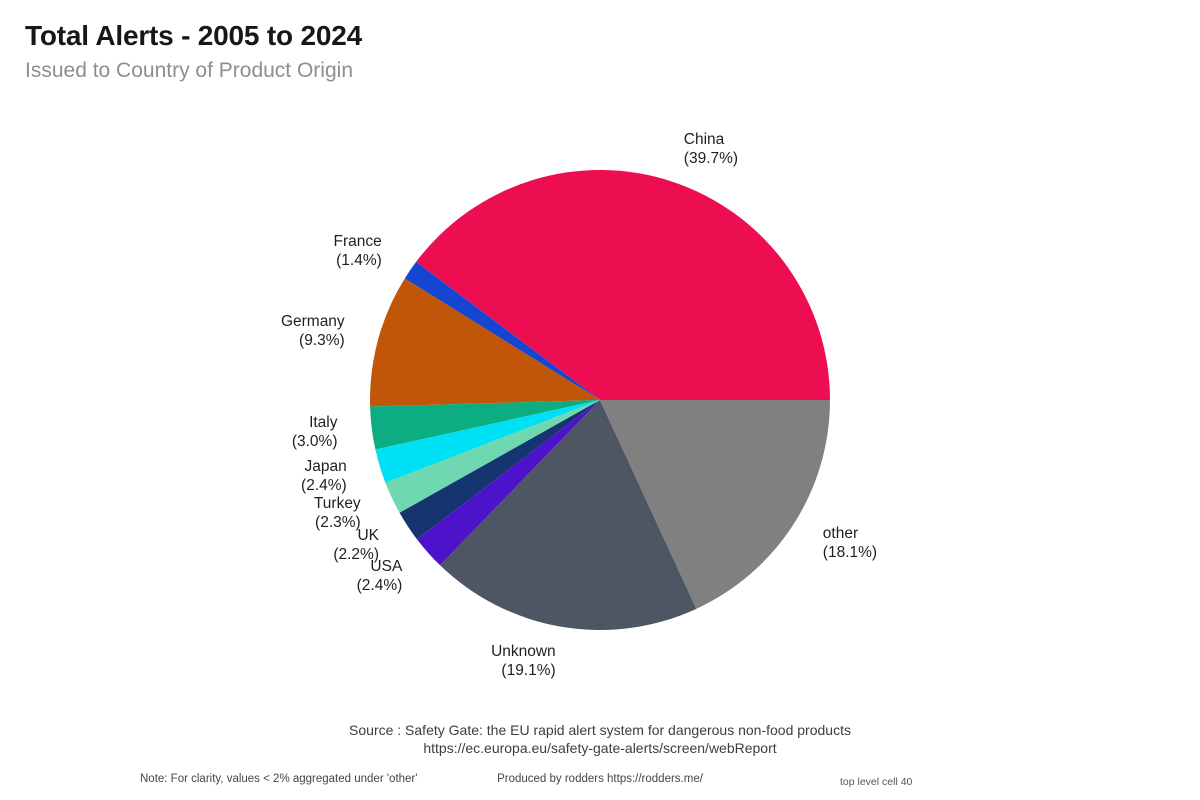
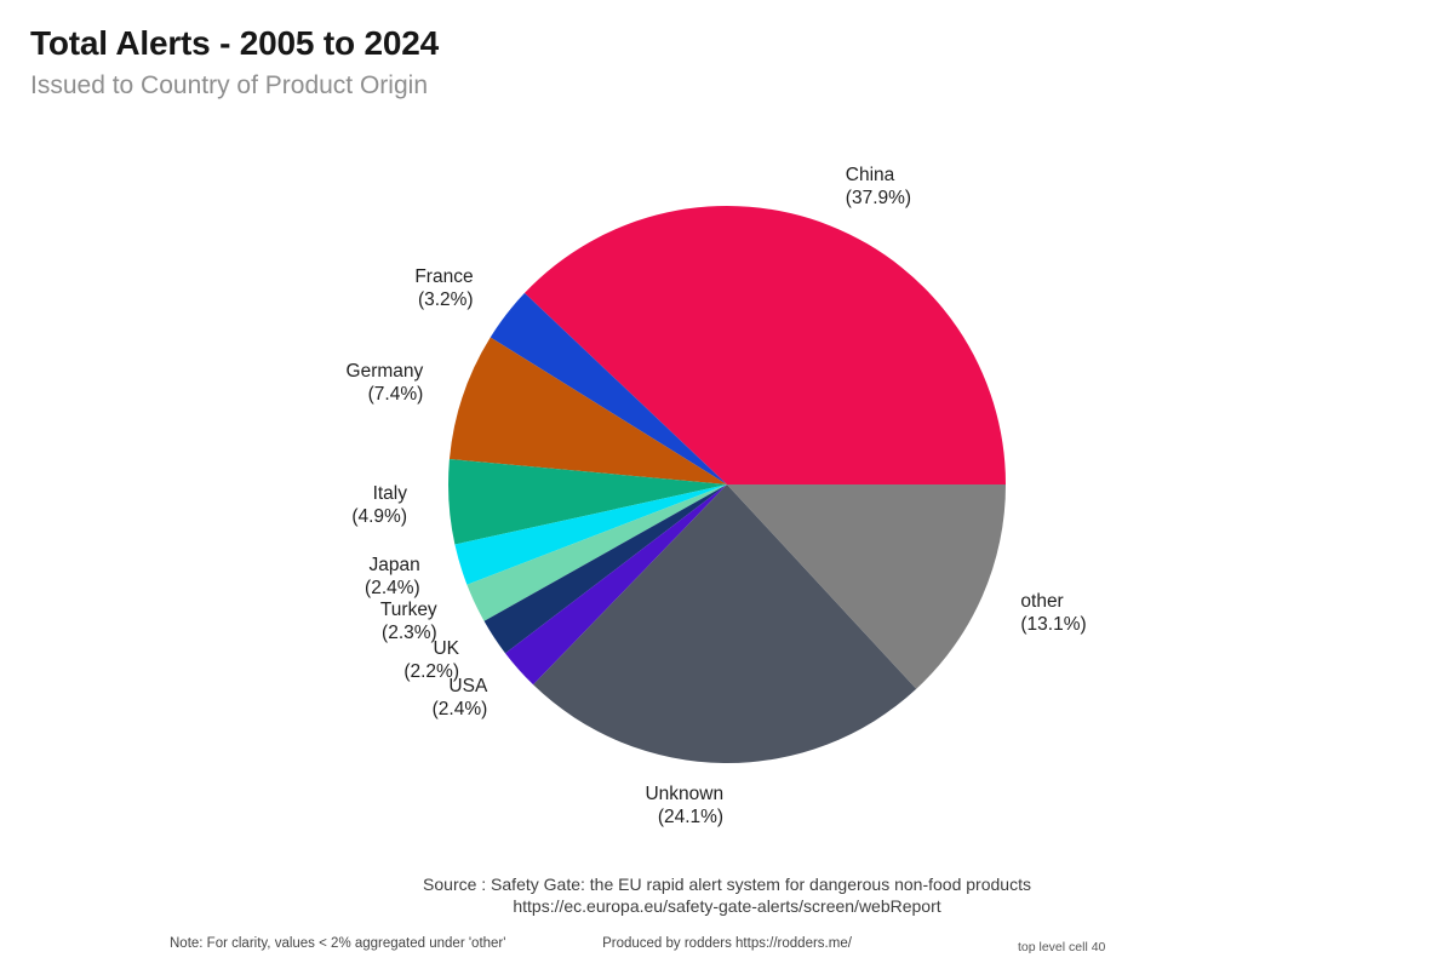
China: 39.7% -> 37.9%
France: 1.4% -> 3.2%
Germany: 9.3% -> 7.4%
Italy: 3.0% -> 4.9%
Unknown: 19.1% -> 24.1%
other: 18.1% -> 13.1%
